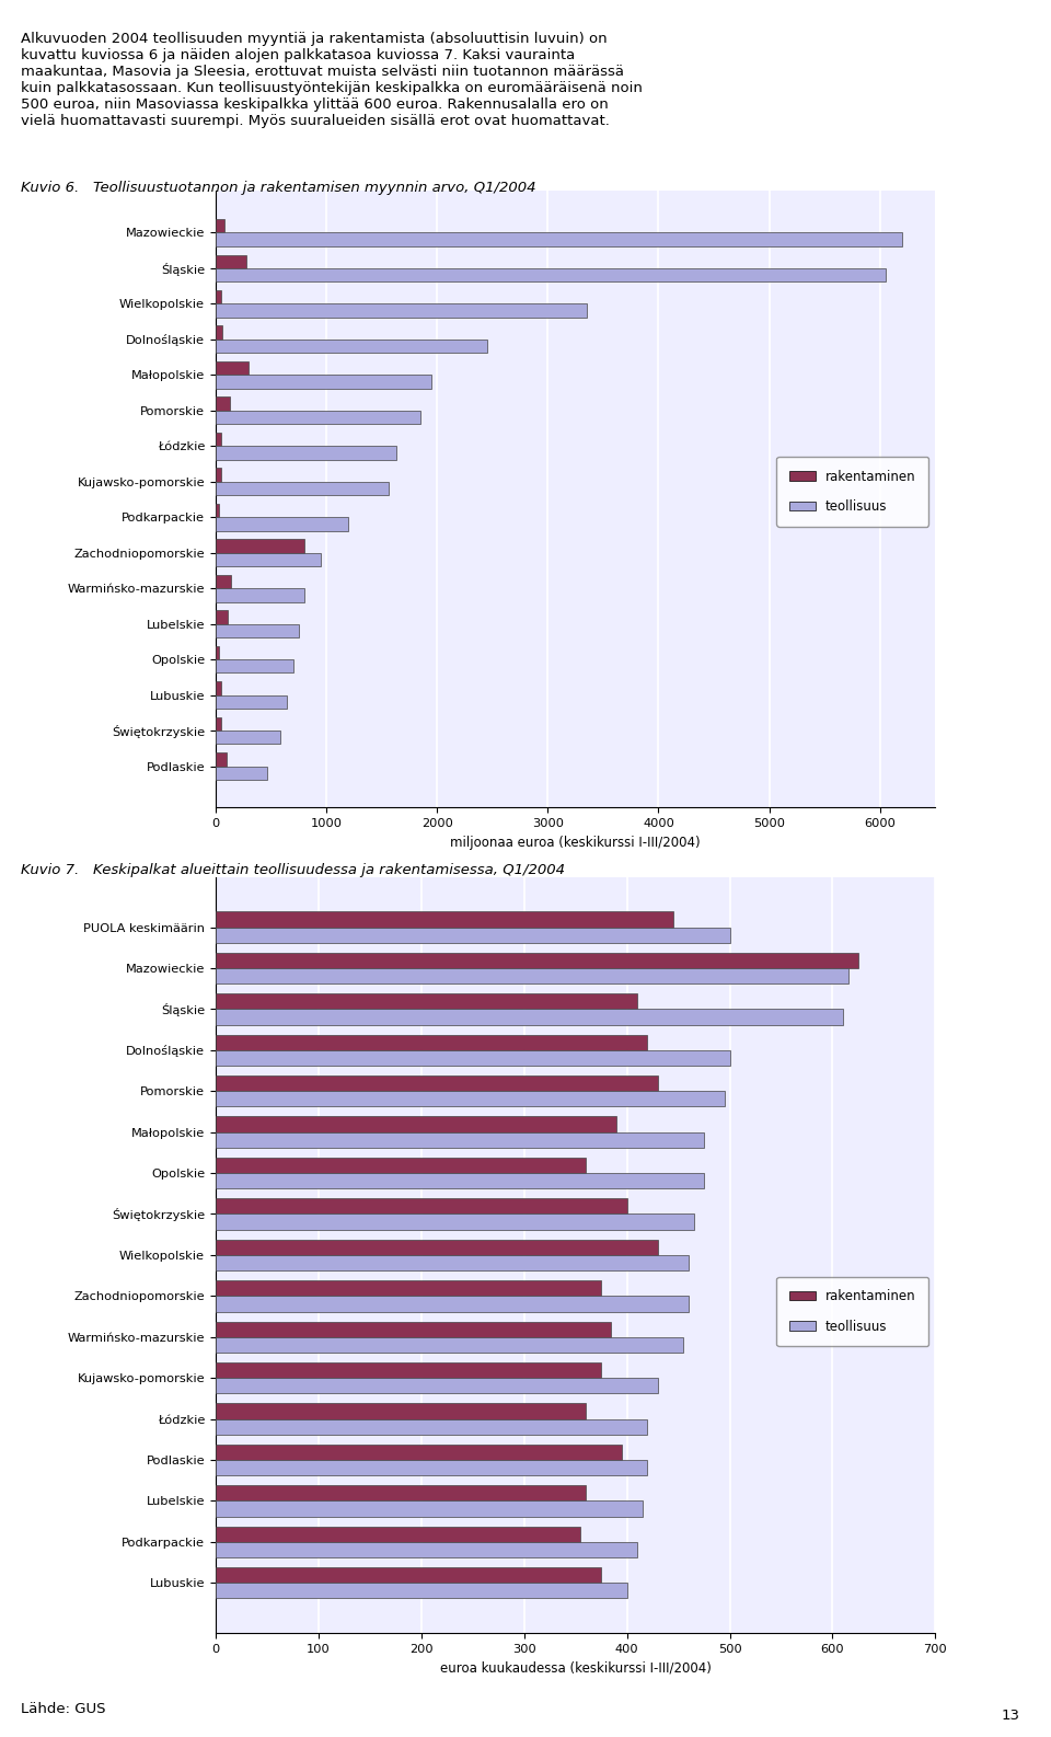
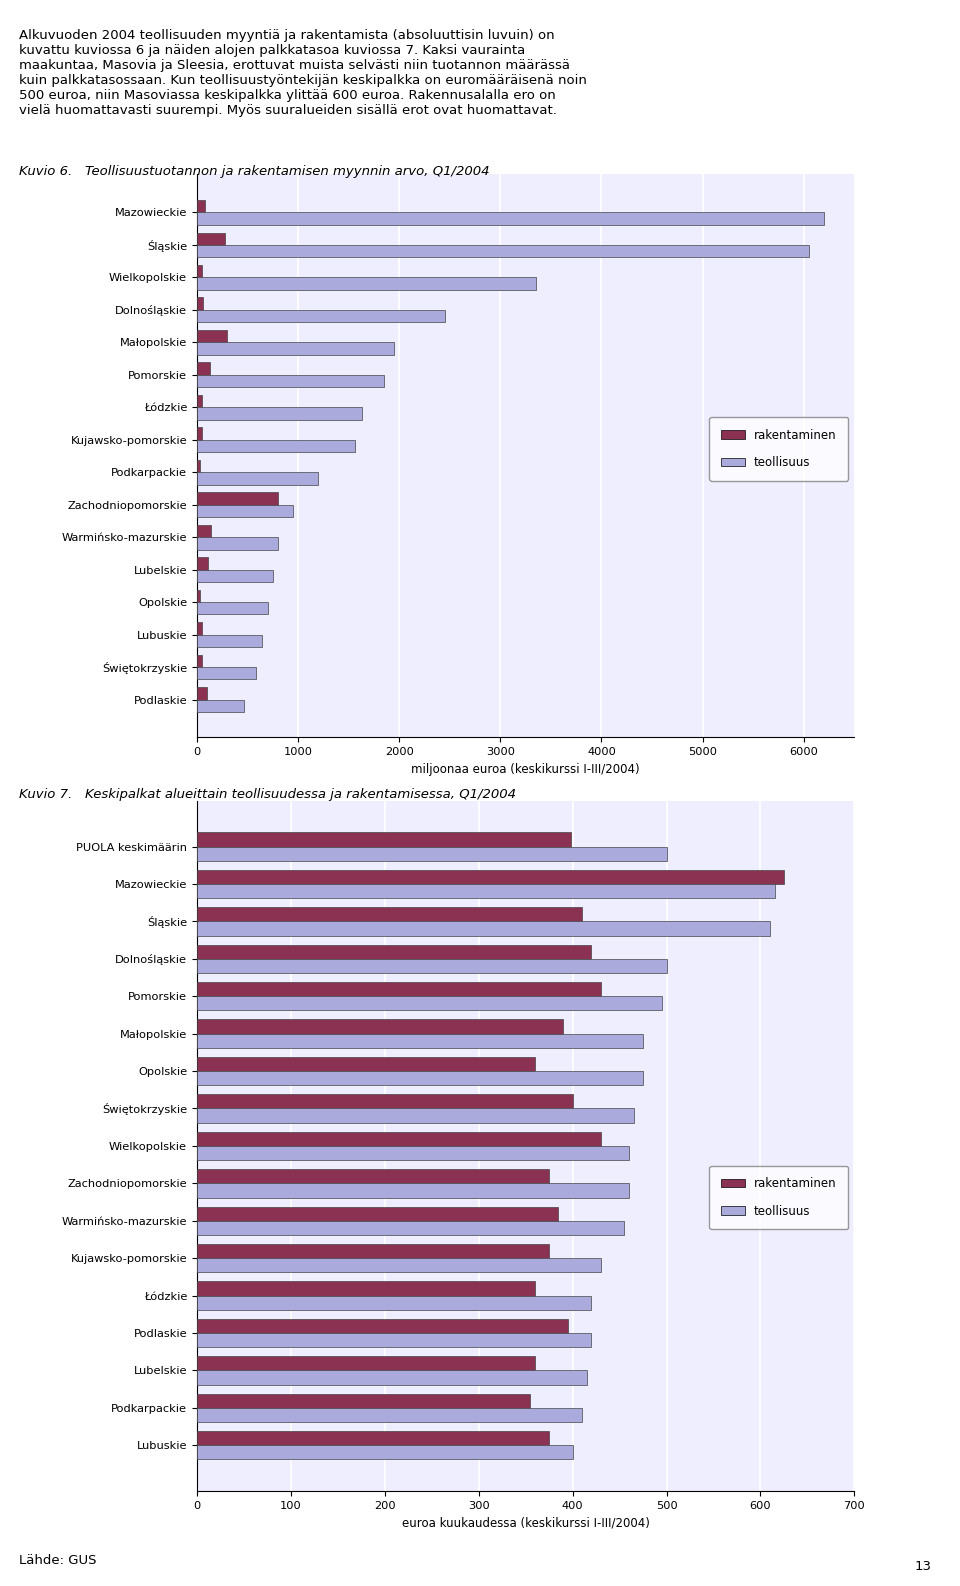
rakentaminen/PUOLA keskimäärin: 445 -> 398
